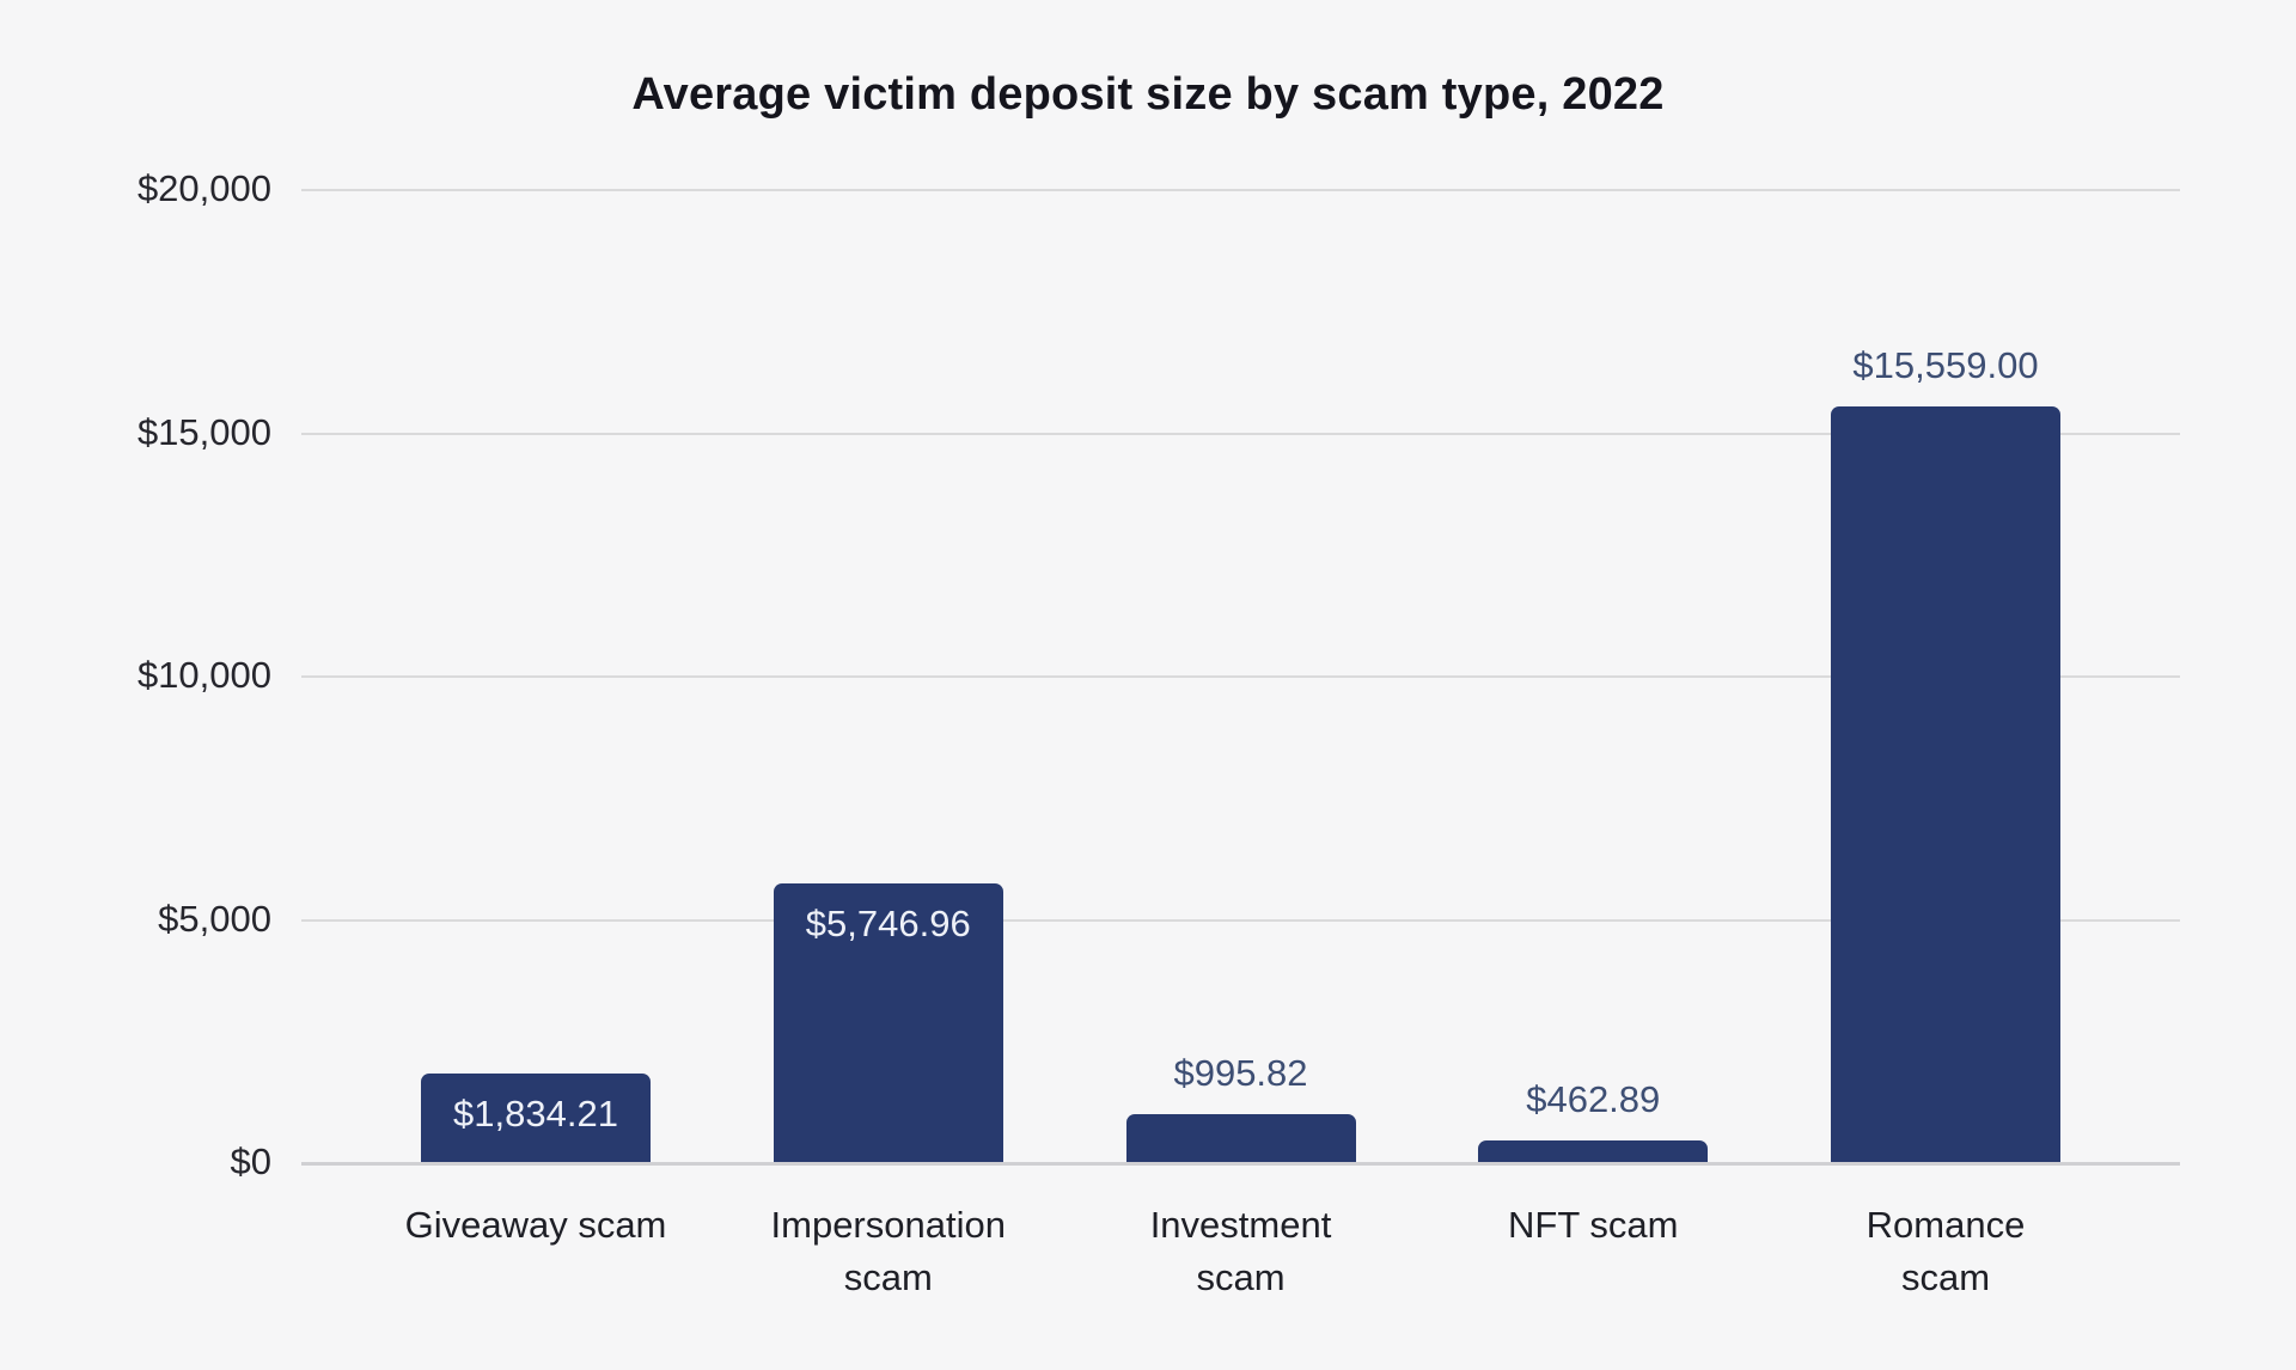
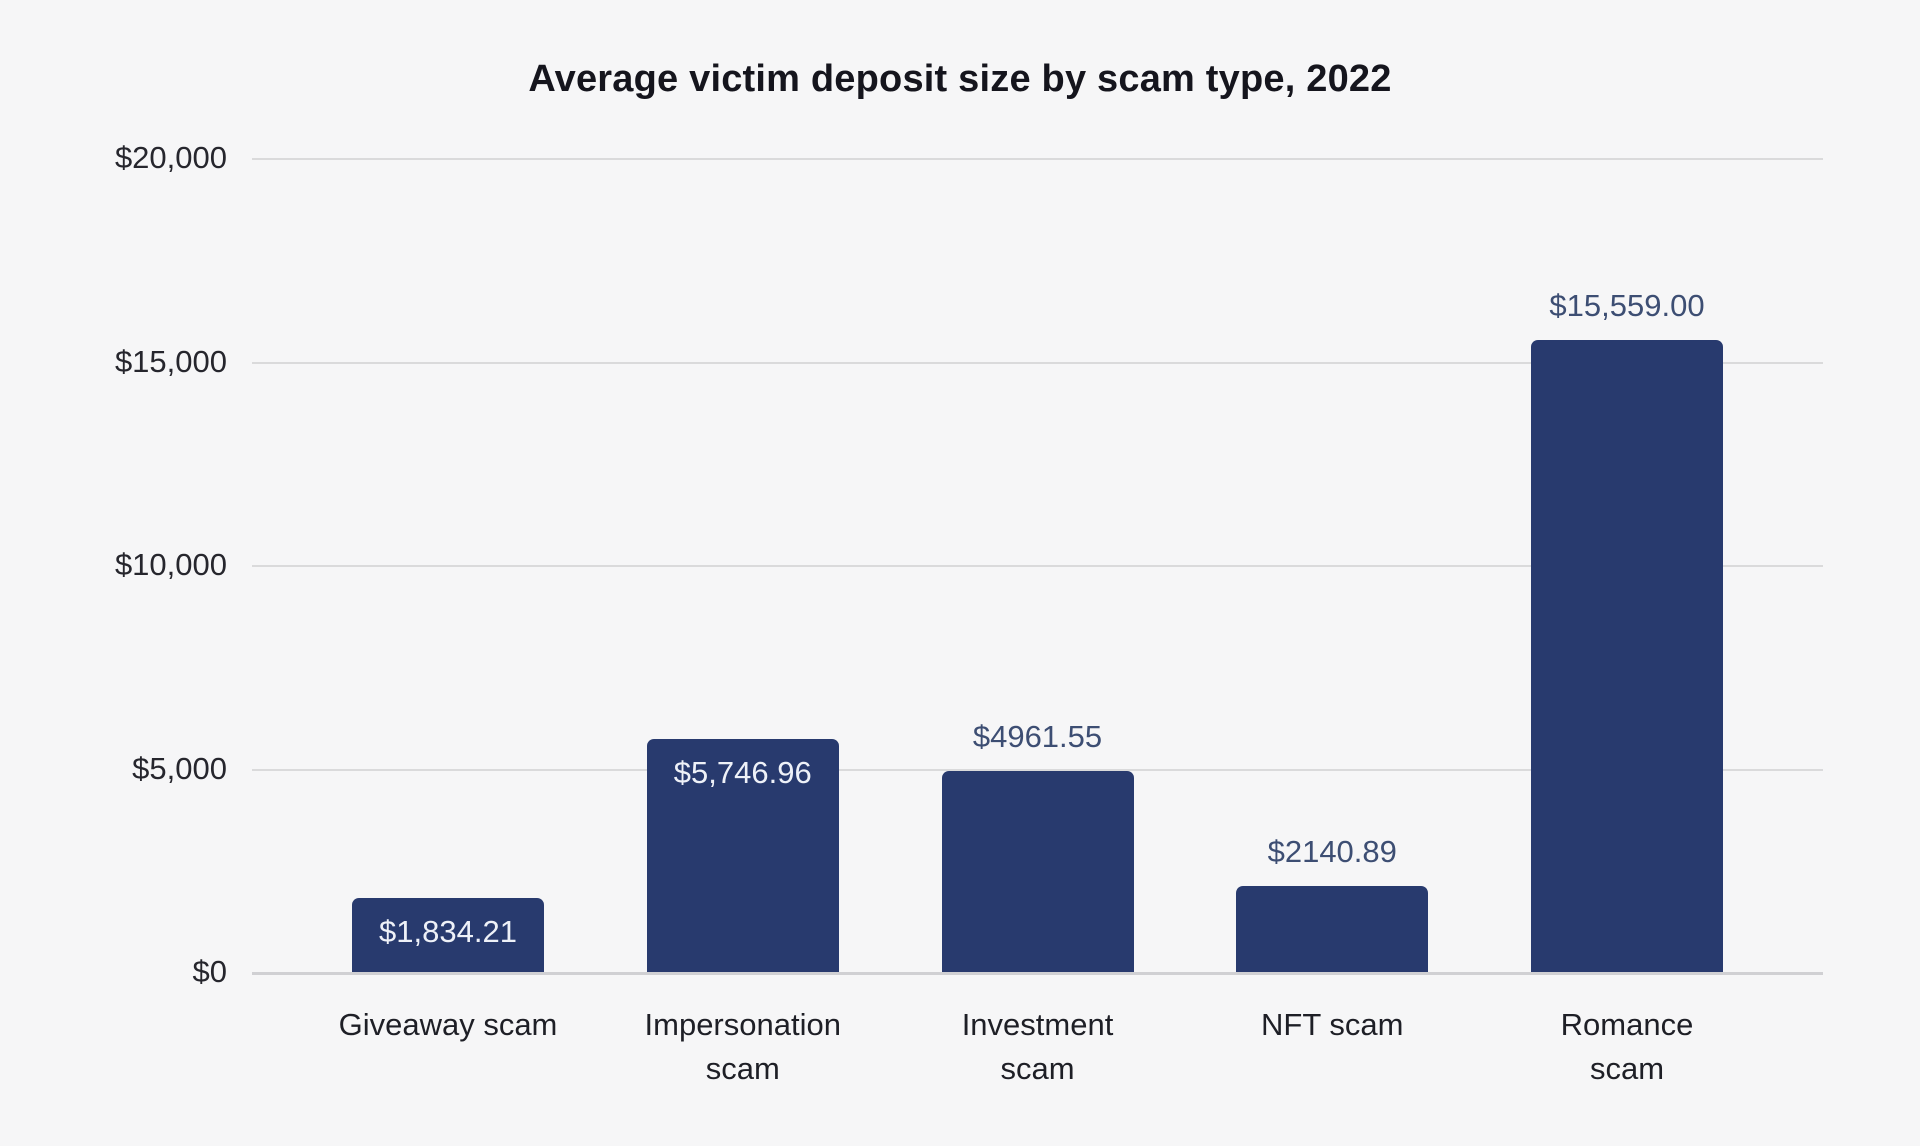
Investment scam: $995.82 -> $4961.55
NFT scam: $462.89 -> $2140.89
